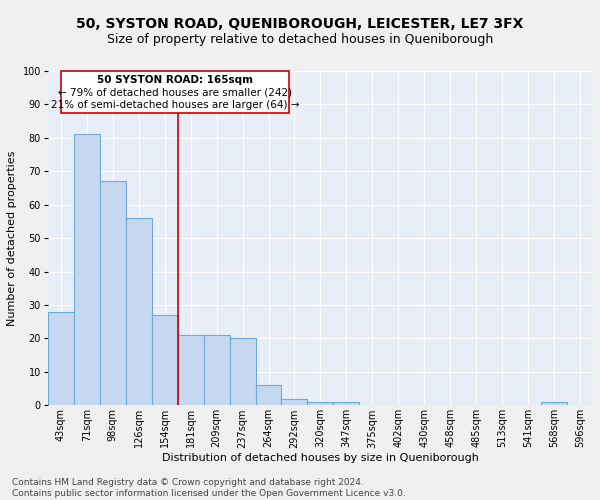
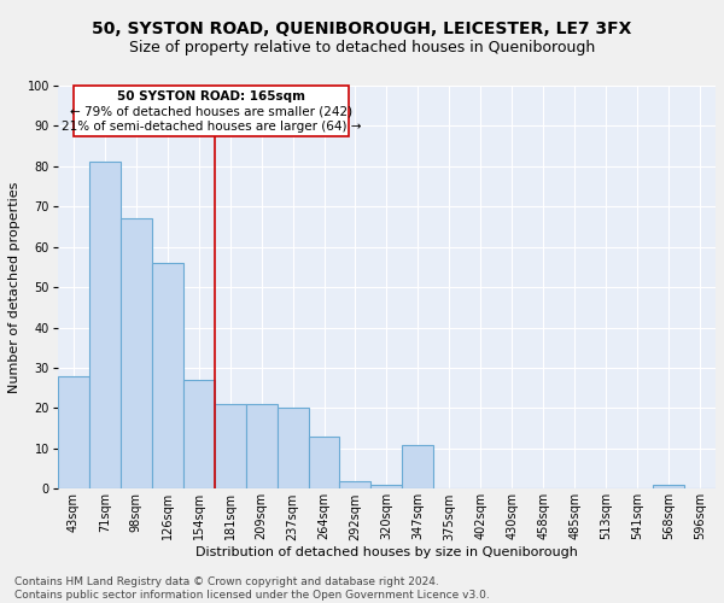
264sqm: 6 -> 13
347sqm: 1 -> 11
